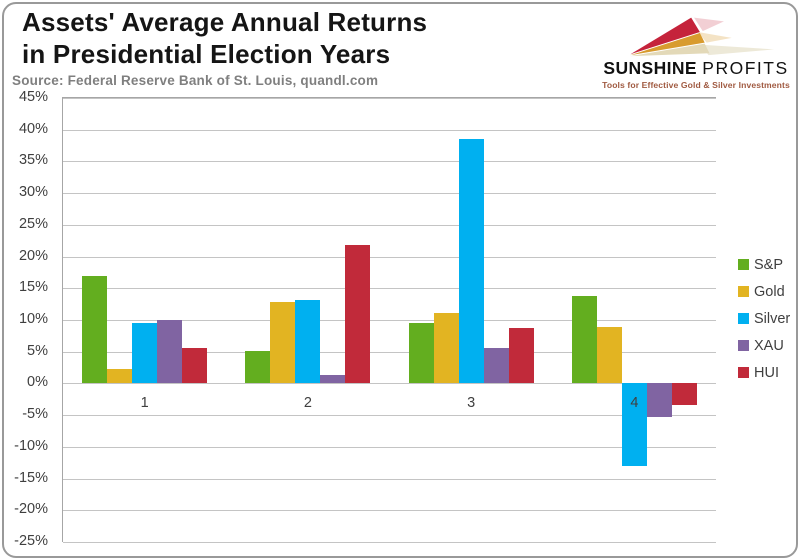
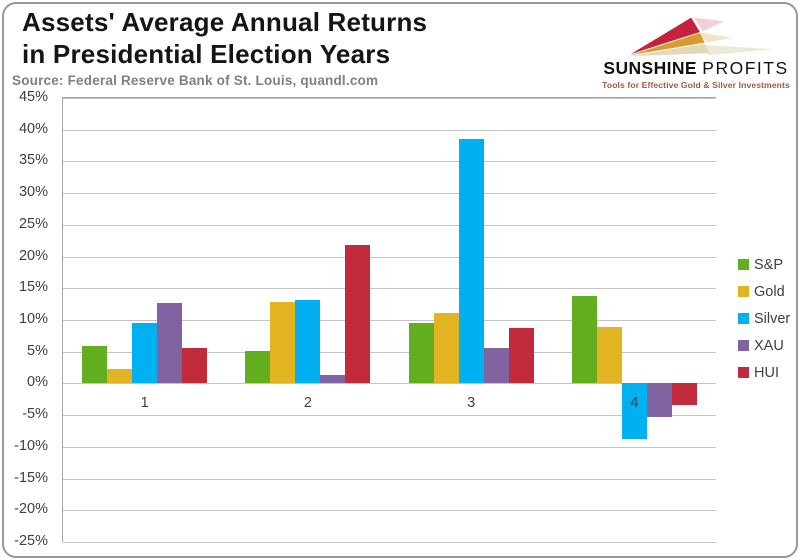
S&P/1: 17% -> 6%
XAU/1: 10% -> 13%
Silver/4: -13% -> -9%
